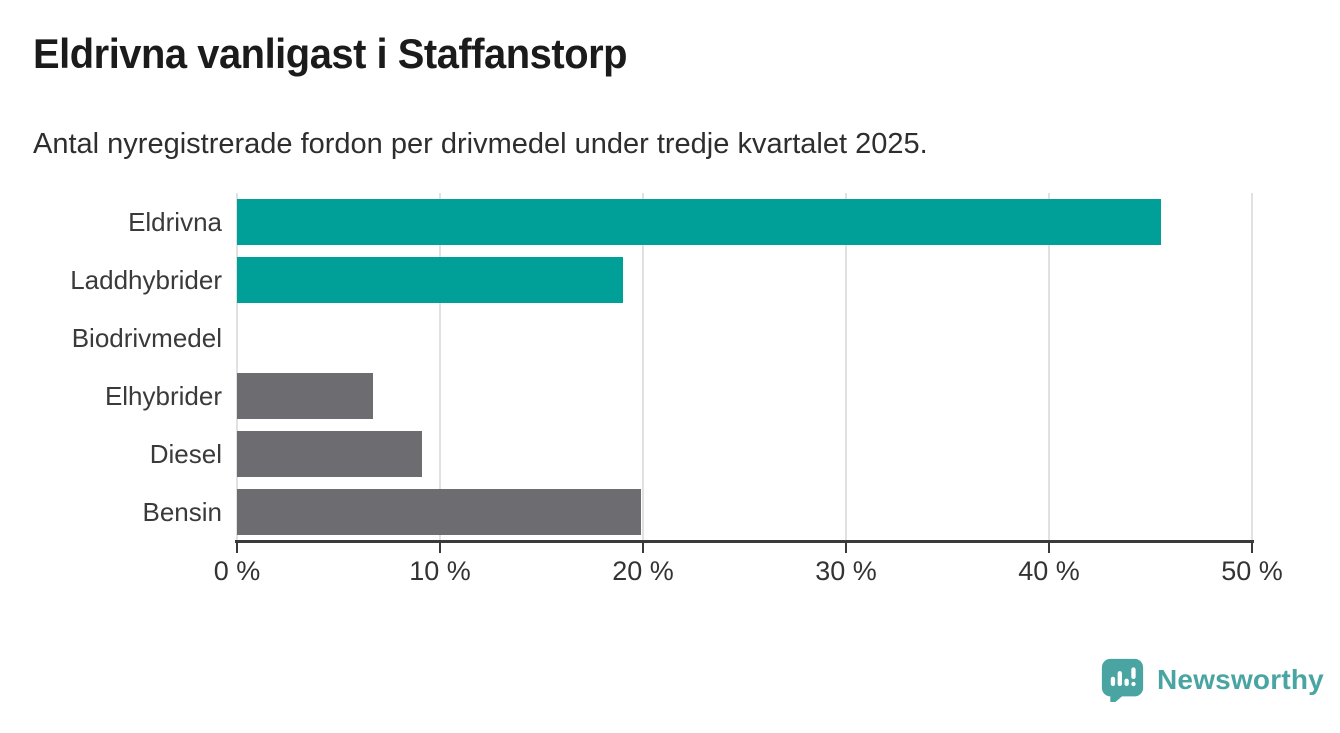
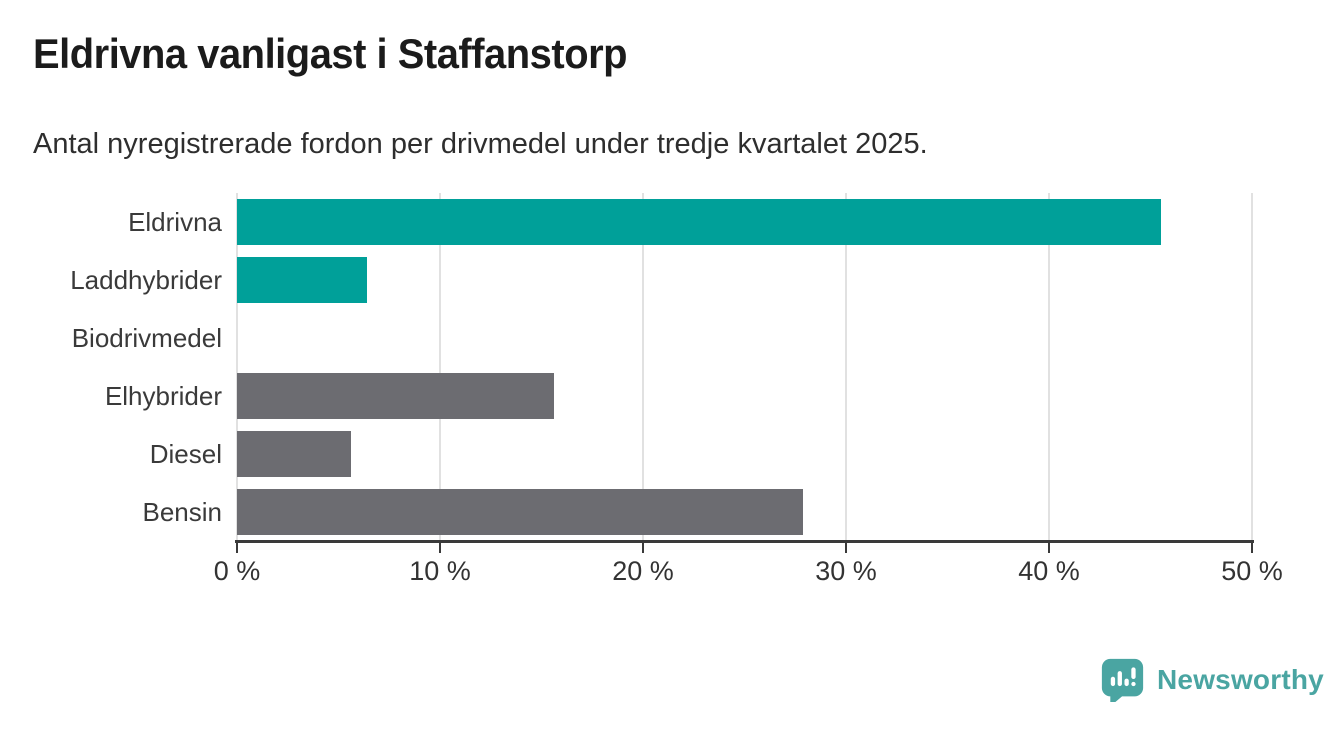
Laddhybrider: 19.0% -> 6.4%
Elhybrider: 6.7% -> 15.6%
Diesel: 9.1% -> 5.6%
Bensin: 19.9% -> 27.9%
